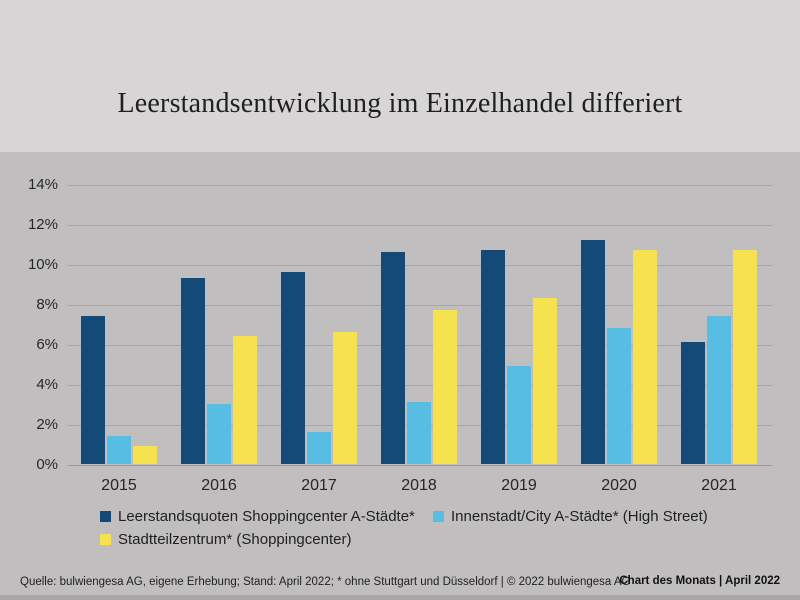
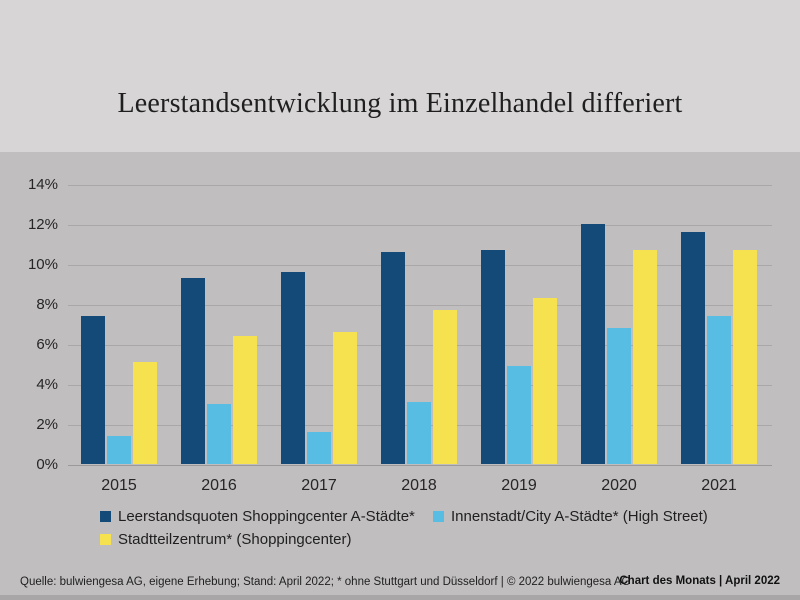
Stadtteilzentrum* (Shoppingcenter)/2015: 0.9% -> 5.1%
Leerstandsquoten Shoppingcenter A-Städte*/2020: 11.2% -> 12.0%
Leerstandsquoten Shoppingcenter A-Städte*/2021: 6.1% -> 11.6%
